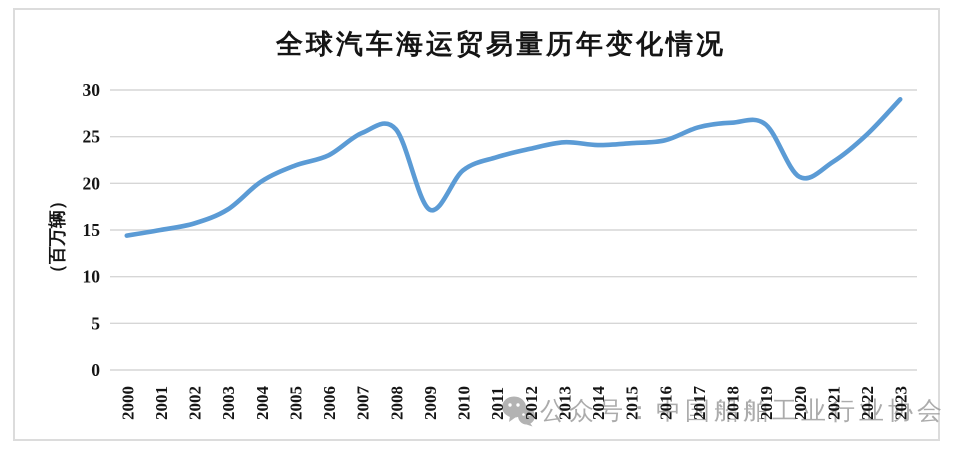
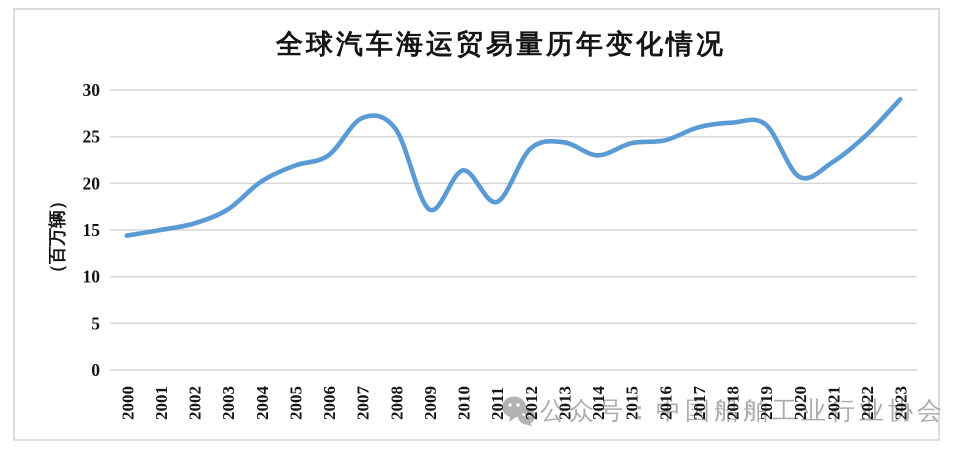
2007: 25 -> 27
2011: 23 -> 18
2014: 24 -> 23
